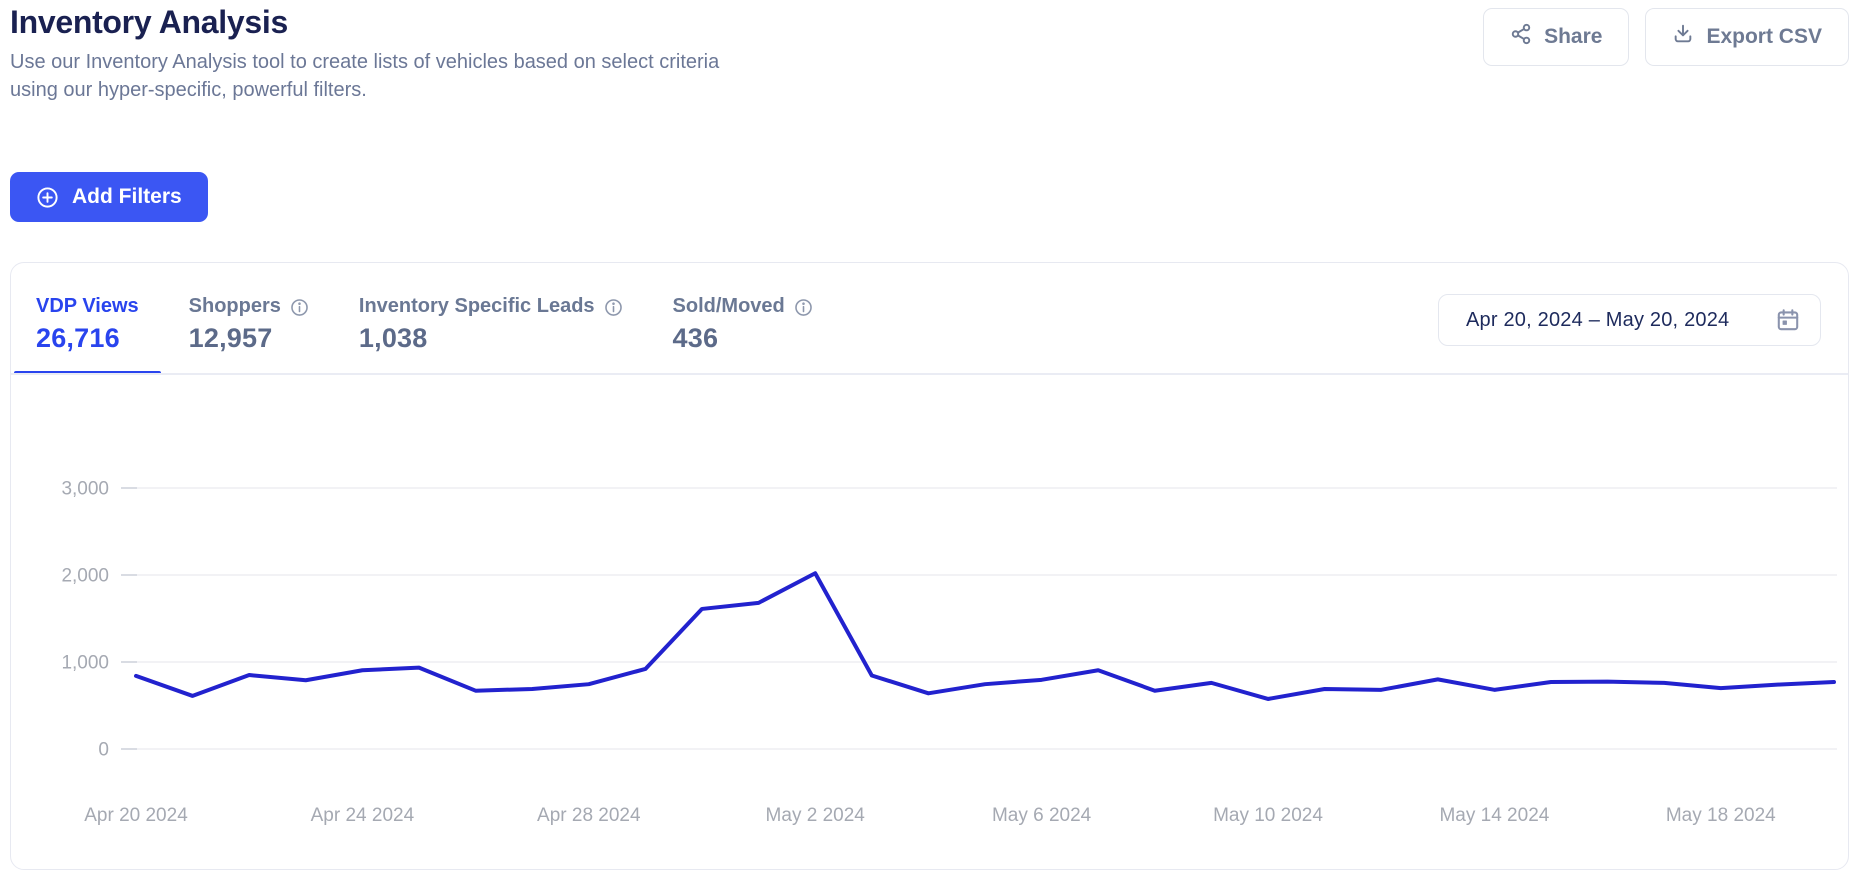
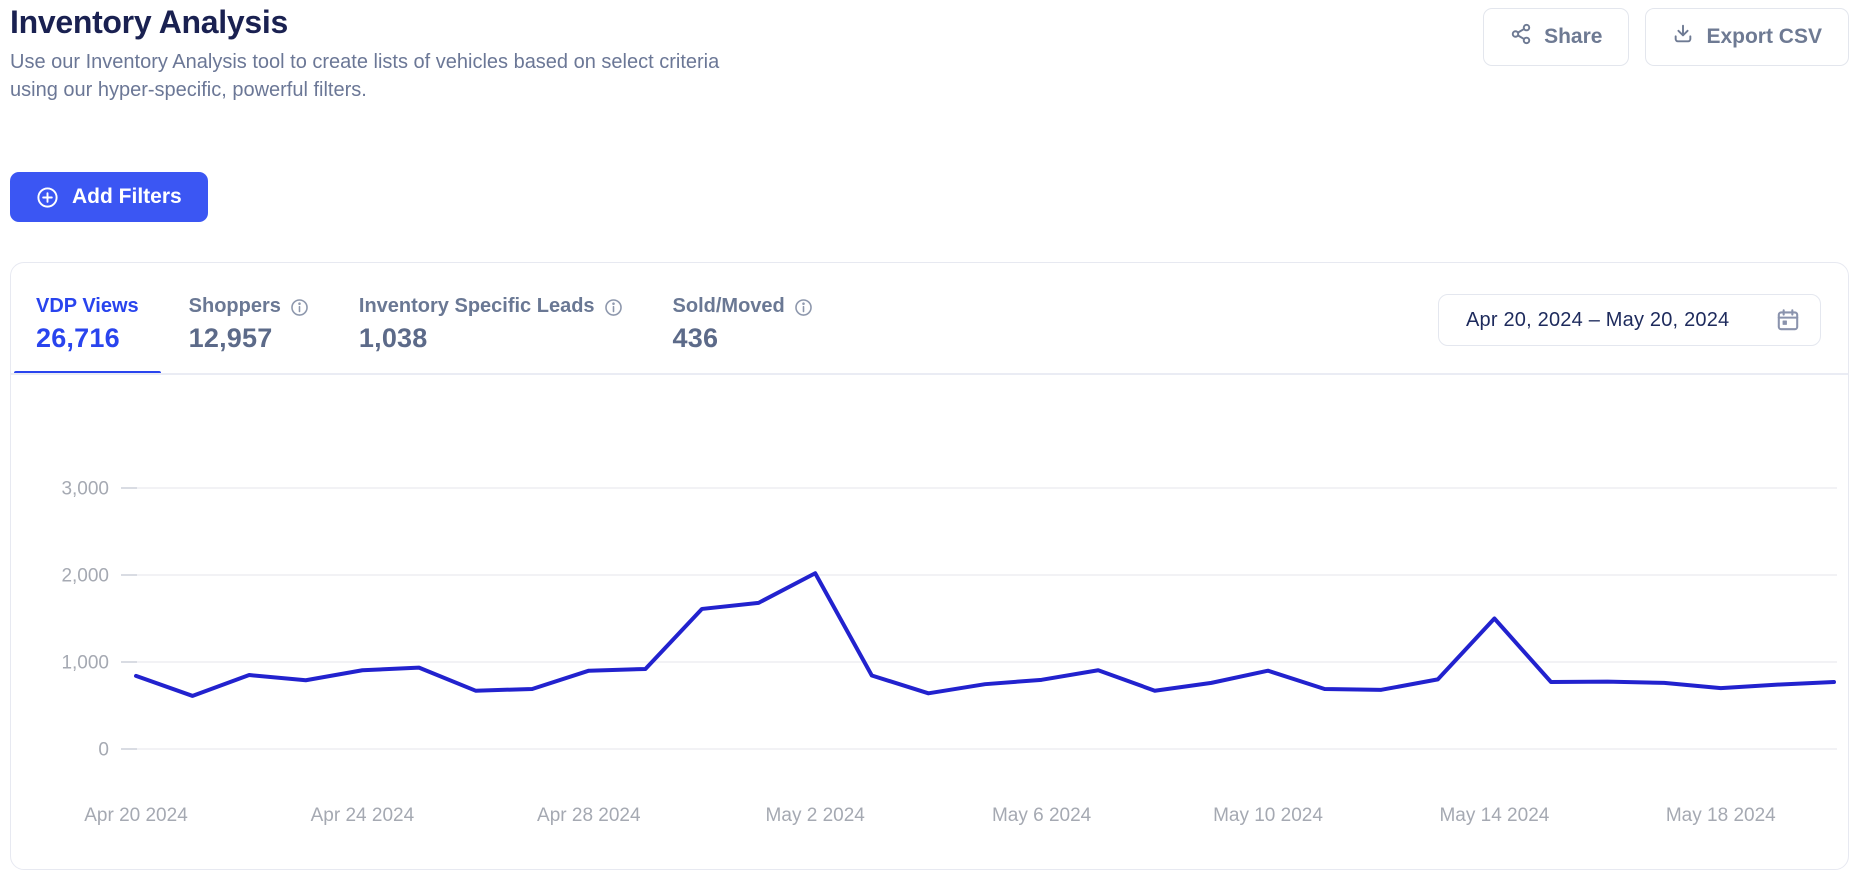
Apr 28 2024: 700 -> 900
May 10 2024: 600 -> 900
May 14 2024: 700 -> 1500
